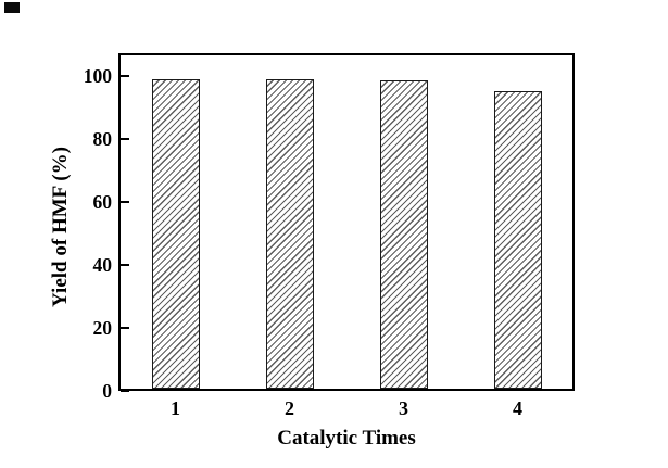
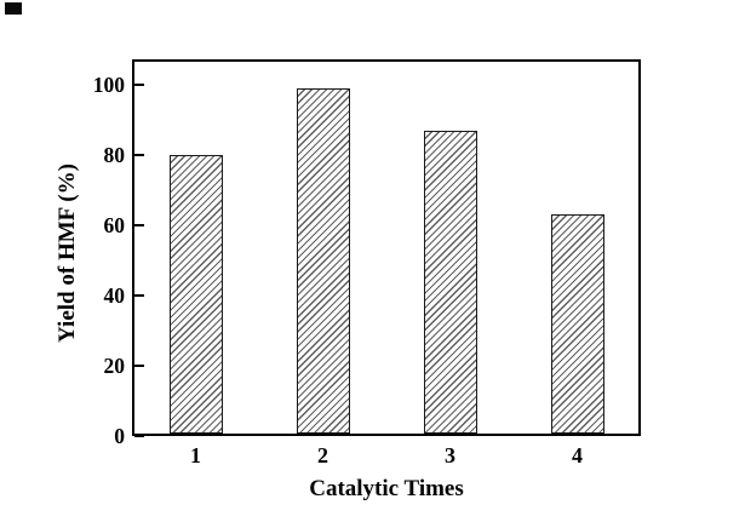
1: 99 -> 80
3: 98 -> 87
4: 95 -> 63
